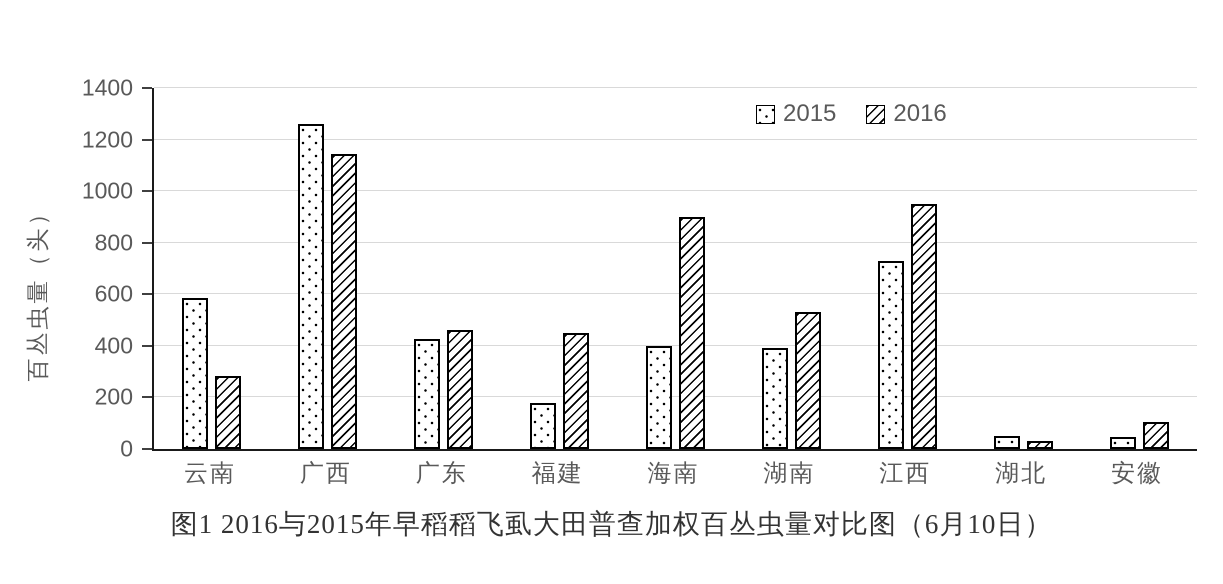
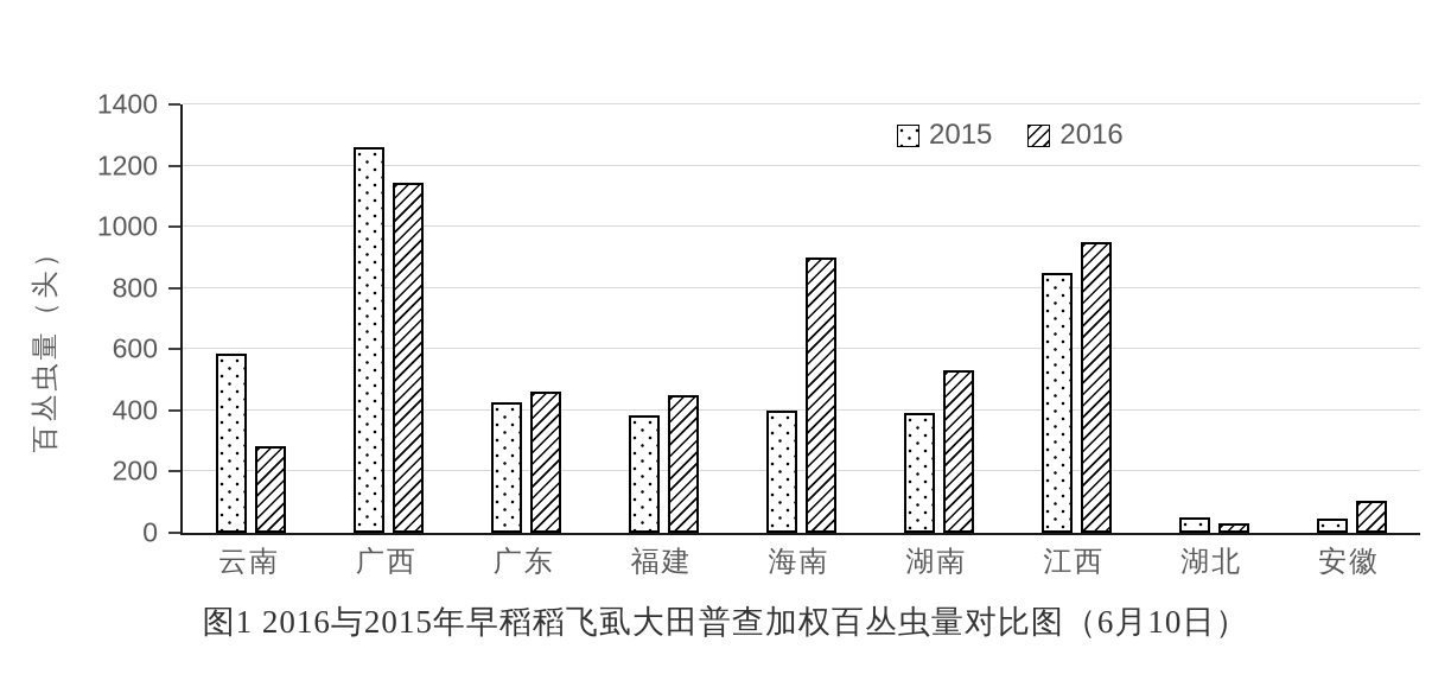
2015/福建: 180 -> 380
2015/江西: 730 -> 850
